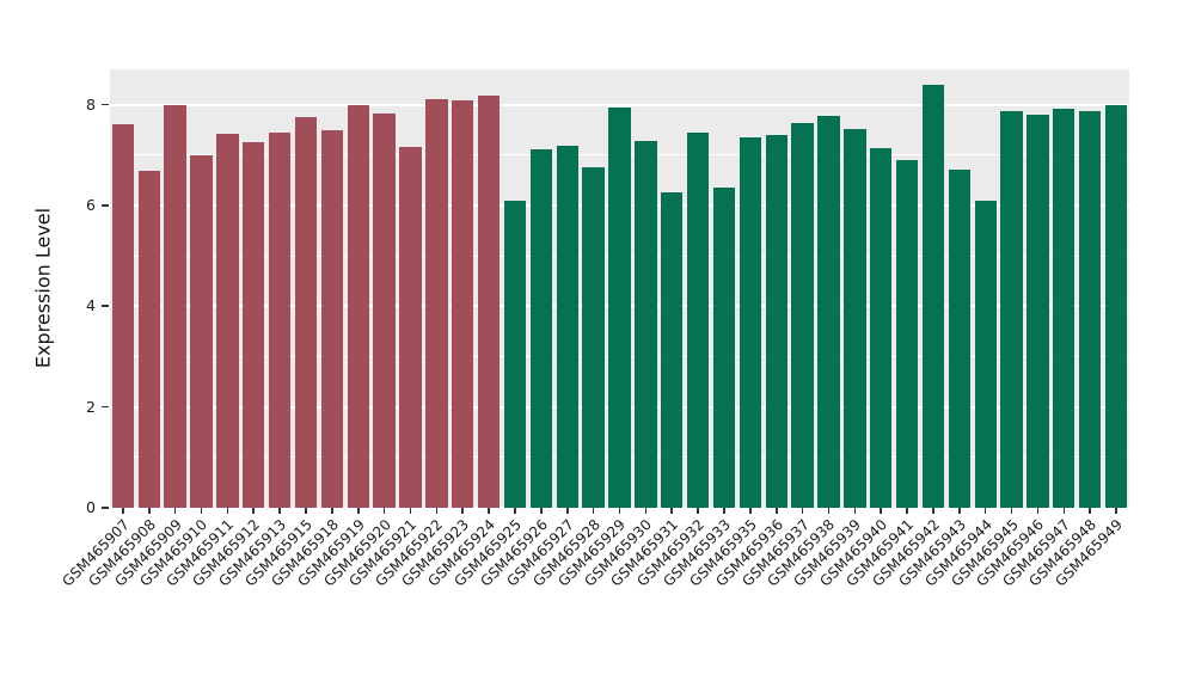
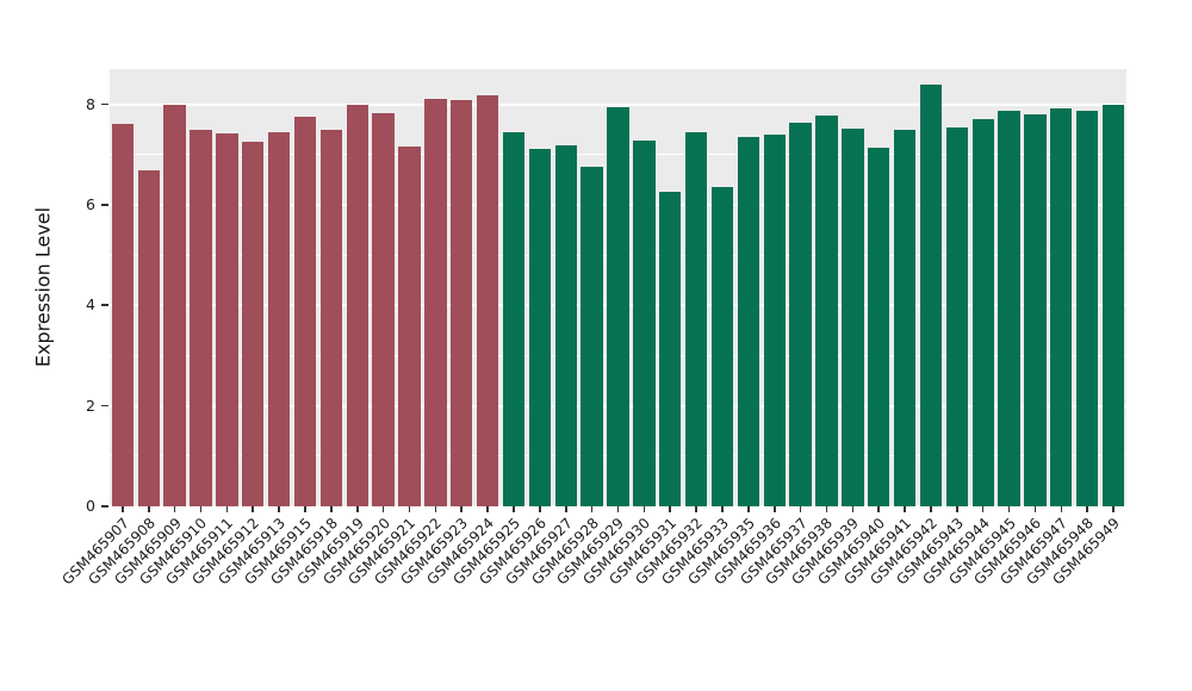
GSM465910: 7.0 -> 7.5
GSM465925: 6.1 -> 7.5
GSM465941: 6.9 -> 7.5
GSM465943: 6.7 -> 7.5
GSM465944: 6.1 -> 7.7
